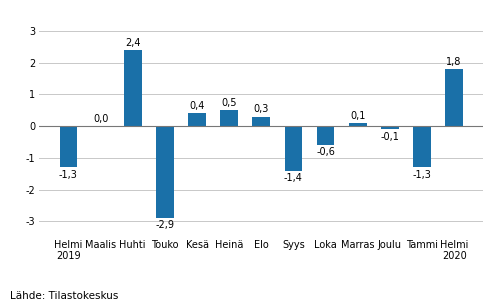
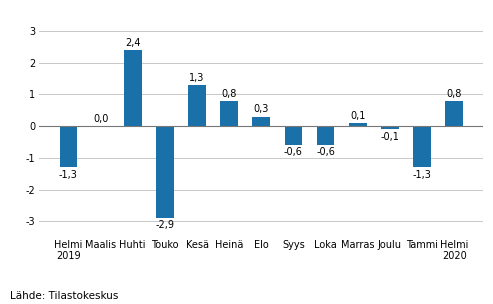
Kesä: 0,4 -> 1,3
Heinä: 0,5 -> 0,8
Syys: -1,4 -> -0,6
Helmi 2020: 1,8 -> 0,8
